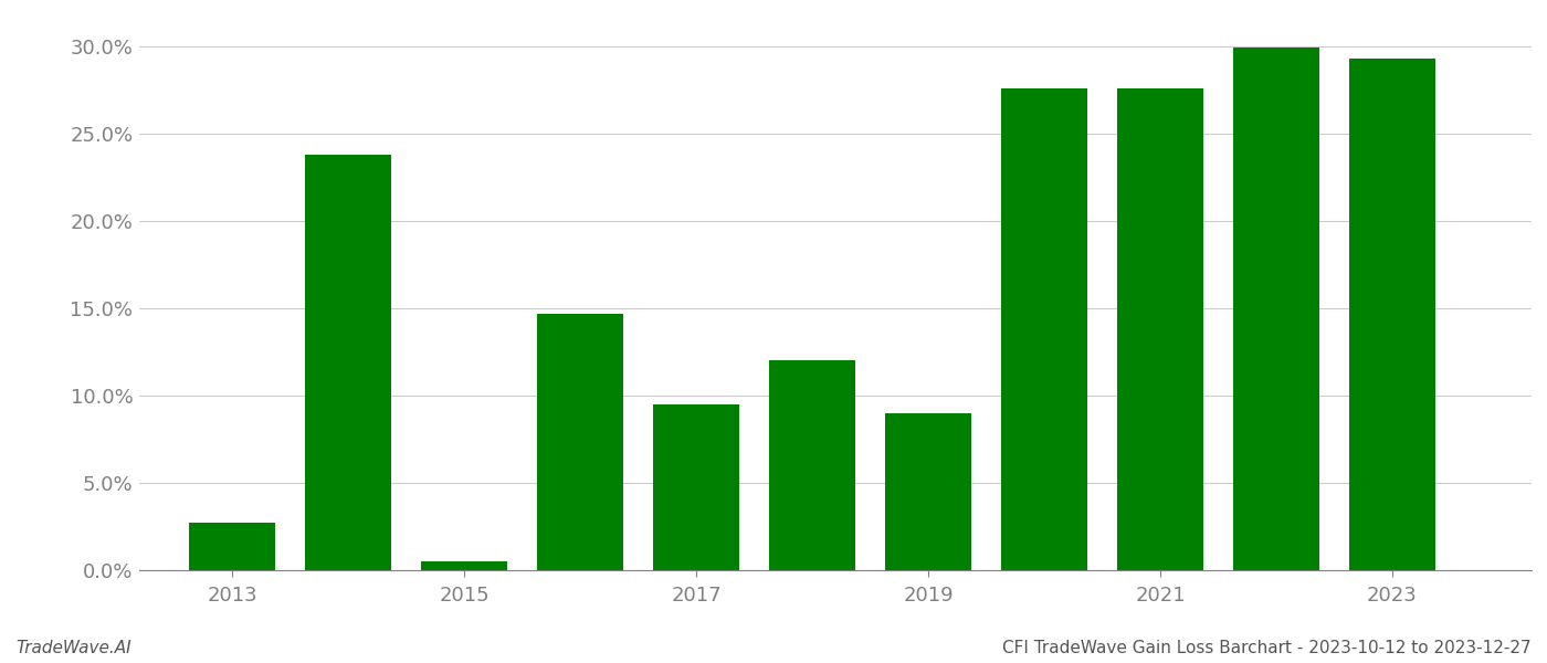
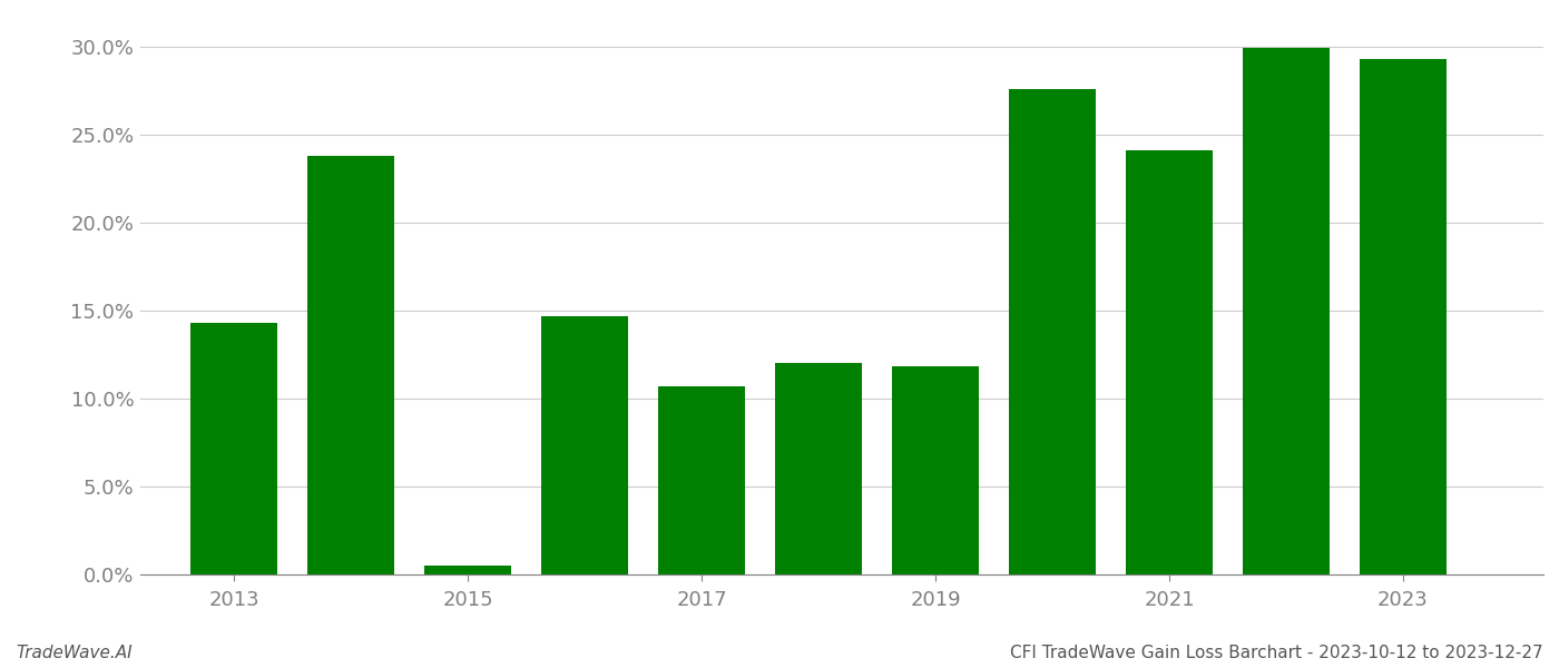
2013: 2.7% -> 14.3%
2017: 9.5% -> 10.7%
2019: 9.0% -> 11.8%
2021: 27.6% -> 24.1%
